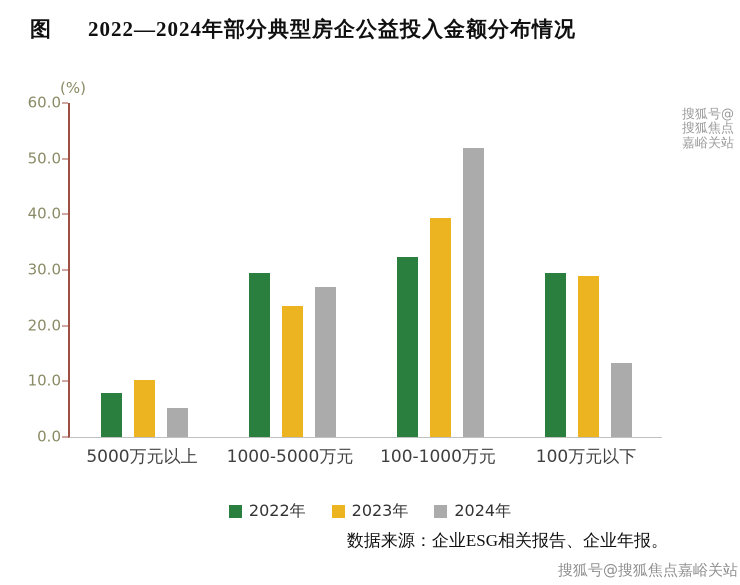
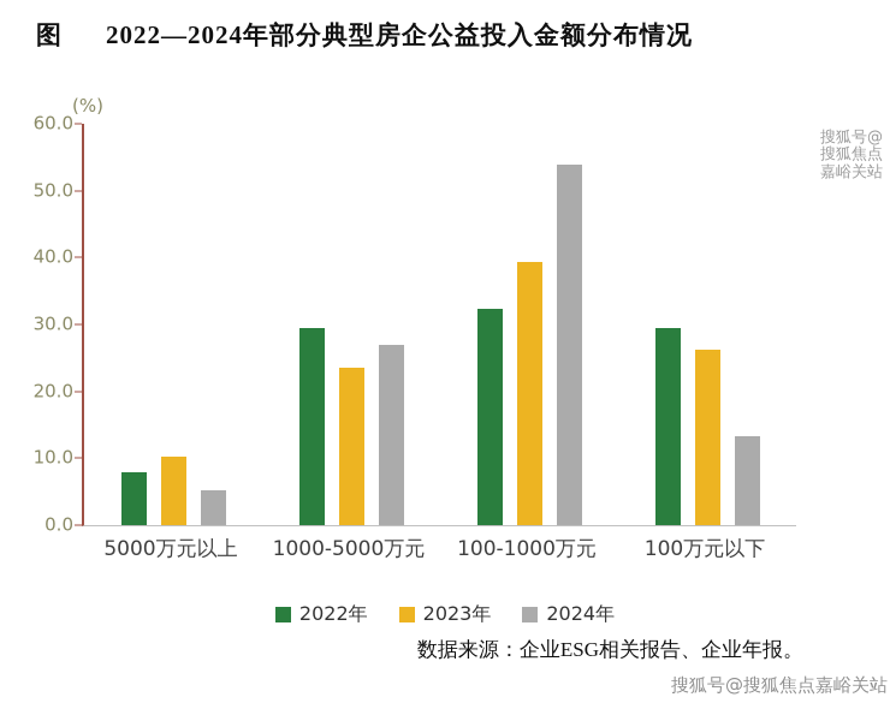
2024年/100-1000万元: 52 -> 54
2023年/100万元以下: 29 -> 26
